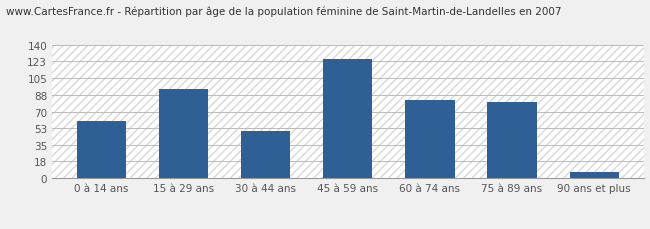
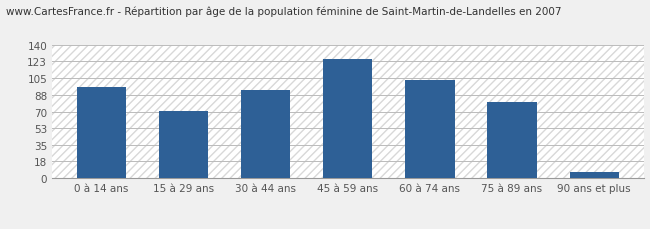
0 à 14 ans: 60 -> 96
15 à 29 ans: 94 -> 71
30 à 44 ans: 50 -> 93
60 à 74 ans: 82 -> 103
